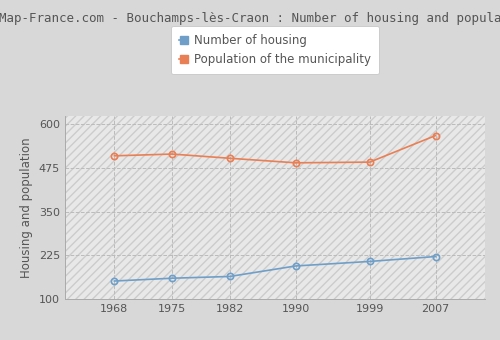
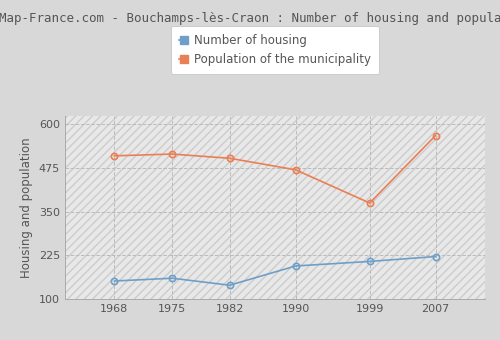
Number of housing/1982: 165 -> 140
Population of the municipality/1990: 490 -> 470
Population of the municipality/1999: 492 -> 375
